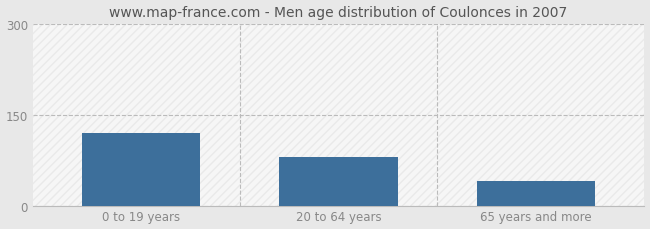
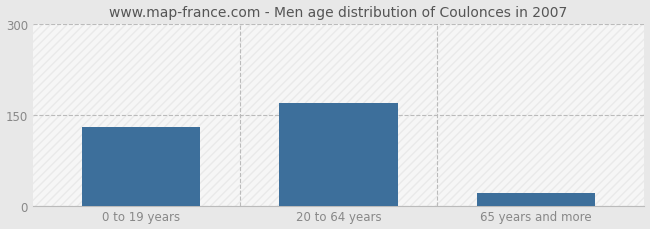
0 to 19 years: 120 -> 130
20 to 64 years: 80 -> 170
65 years and more: 40 -> 20
